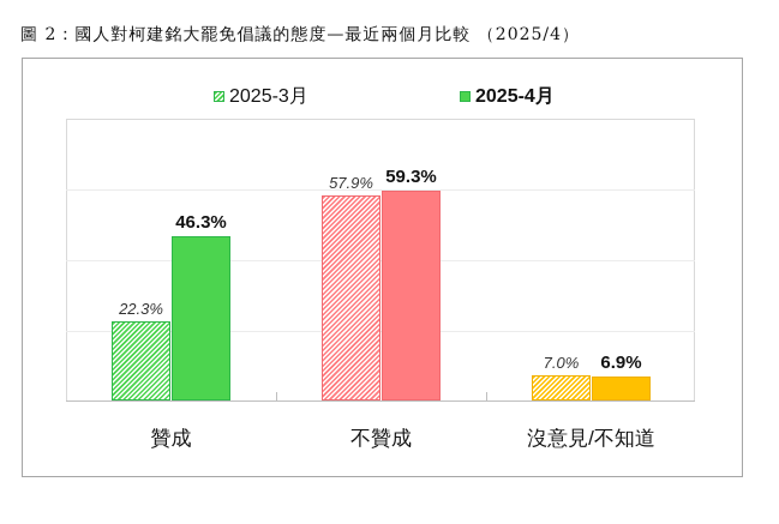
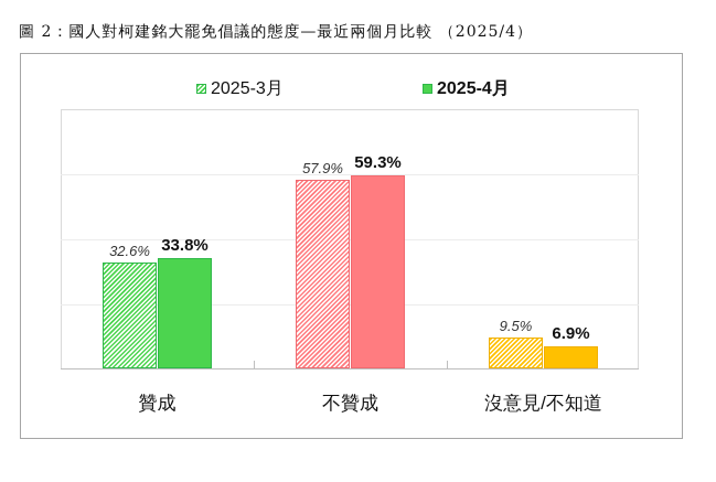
2025-3月/贊成: 22.3% -> 32.6%
2025-4月/贊成: 46.3% -> 33.8%
2025-3月/沒意見/不知道: 7.0% -> 9.5%
